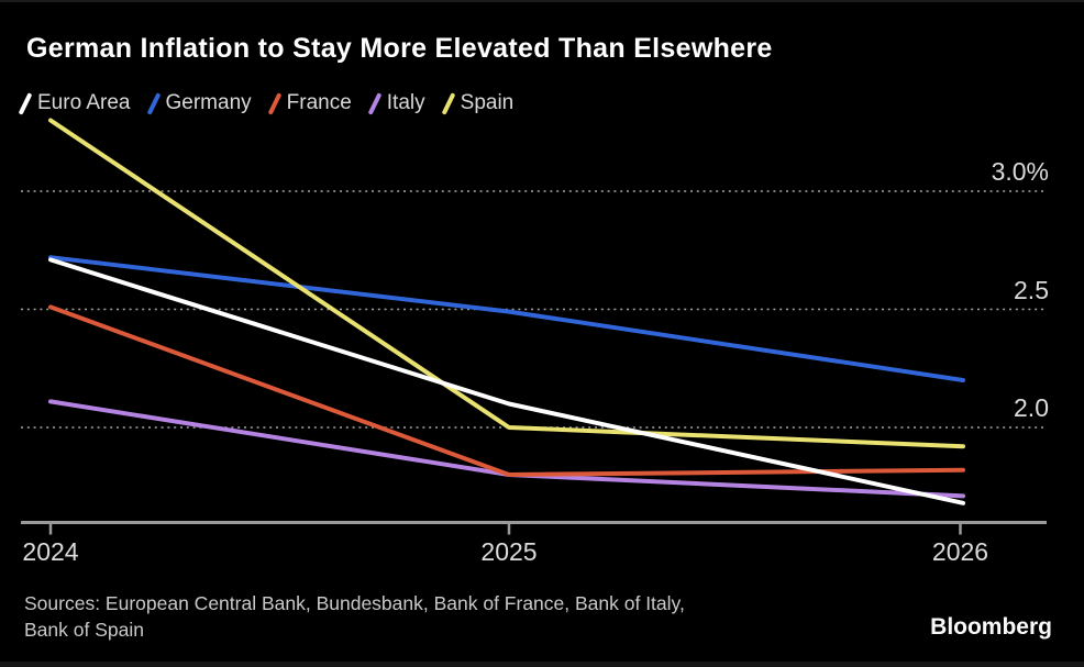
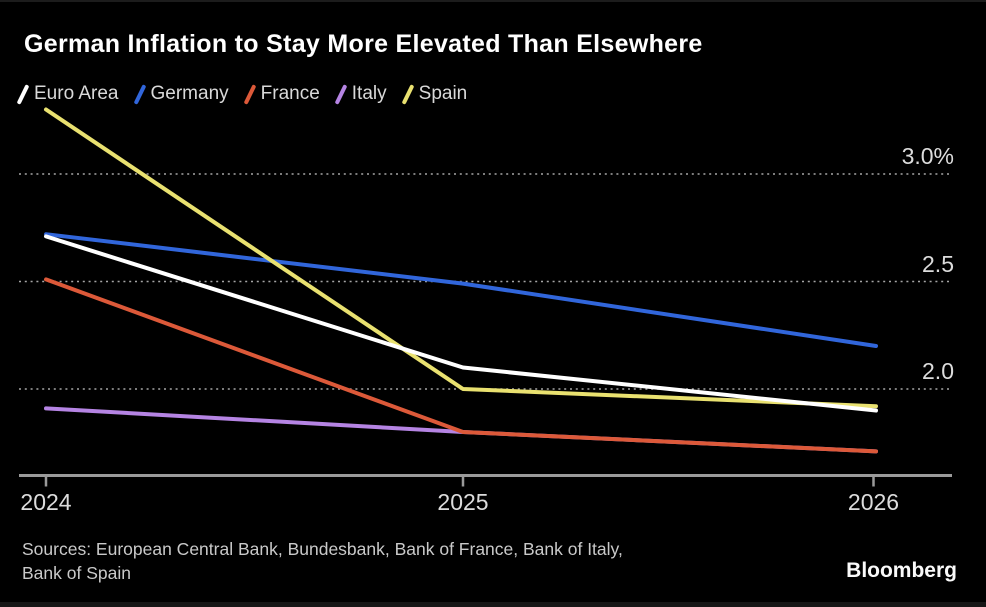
Italy/2024: 2.11% -> 1.91%
Euro Area/2026: 1.68% -> 1.90%
France/2026: 1.82% -> 1.71%
